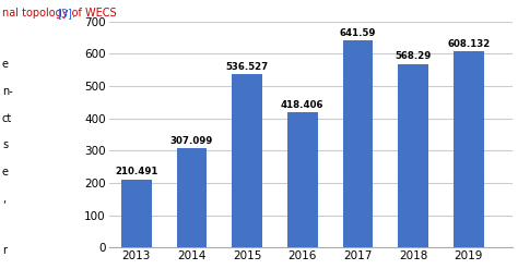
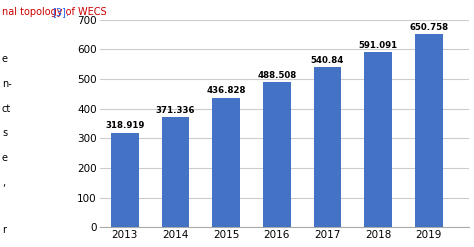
2013: 210.491 -> 318.919
2014: 307.099 -> 371.336
2015: 536.527 -> 436.828
2016: 418.406 -> 488.508
2017: 641.59 -> 540.84
2018: 568.29 -> 591.091
2019: 608.132 -> 650.758
